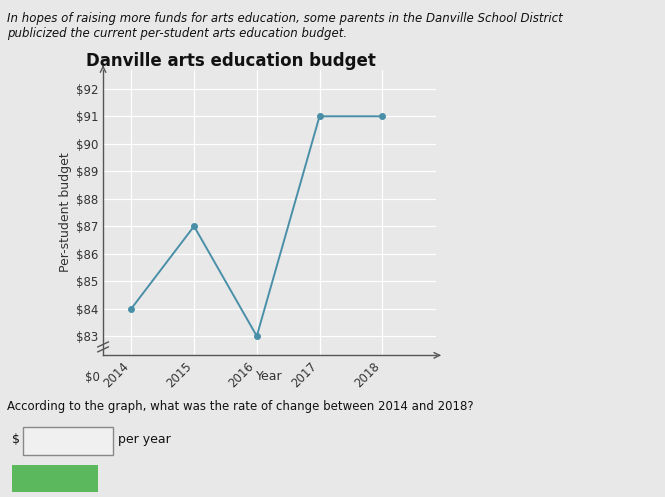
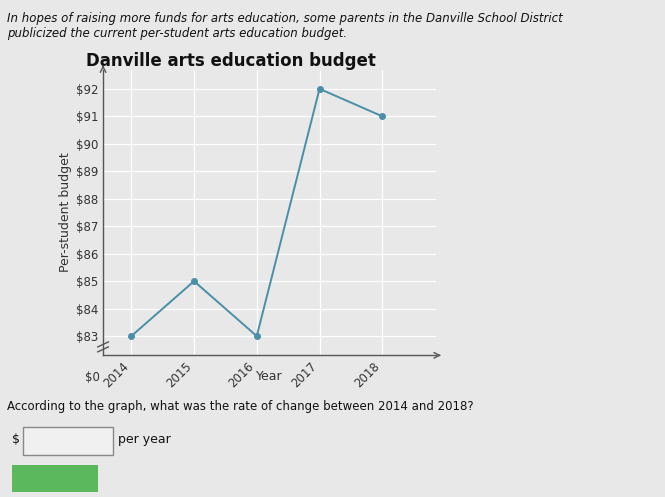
2014: $84 -> $83
2015: $87 -> $85
2017: $91 -> $92
